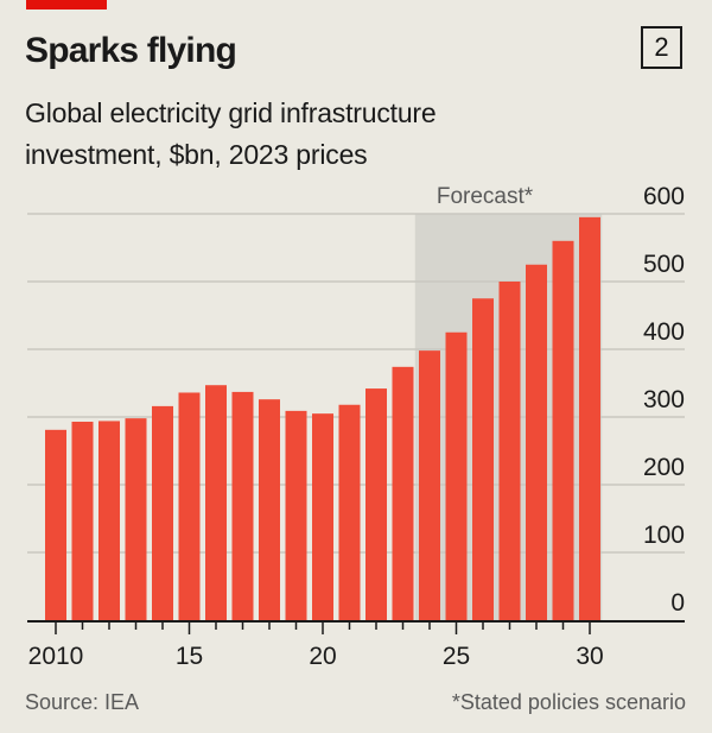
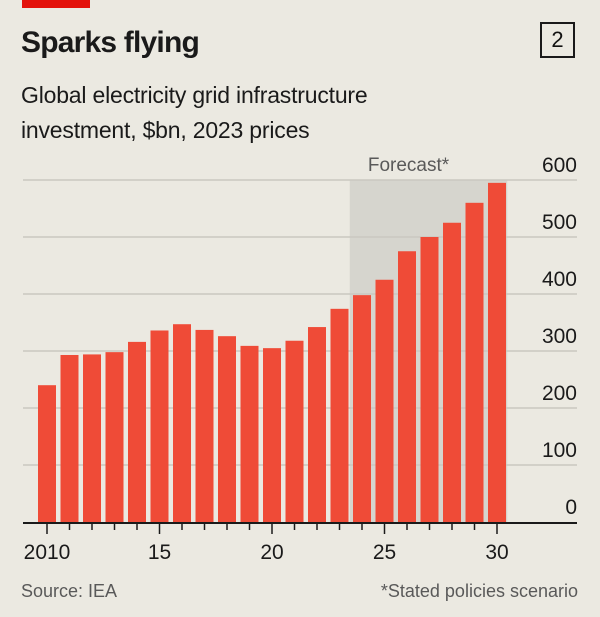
2010: 280 -> 240
